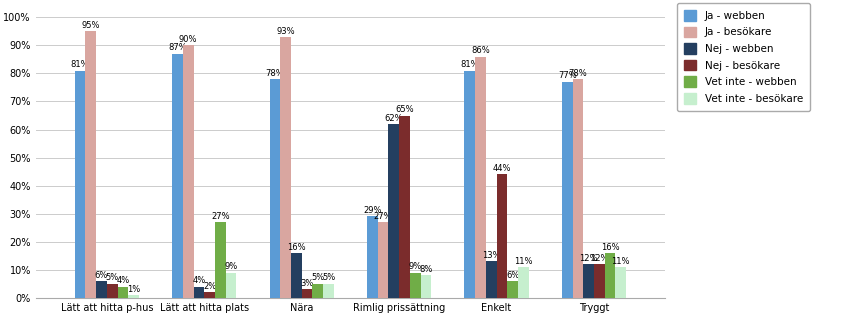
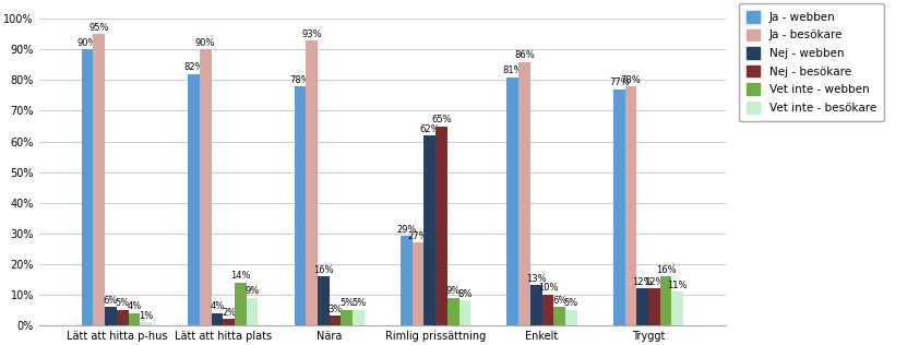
Ja - webben/Lätt att hitta p-hus: 81% -> 90%
Ja - webben/Lätt att hitta plats: 87% -> 82%
Vet inte - webben/Lätt att hitta plats: 27% -> 14%
Nej - besökare/Enkelt: 44% -> 10%
Vet inte - besökare/Enkelt: 11% -> 5%
